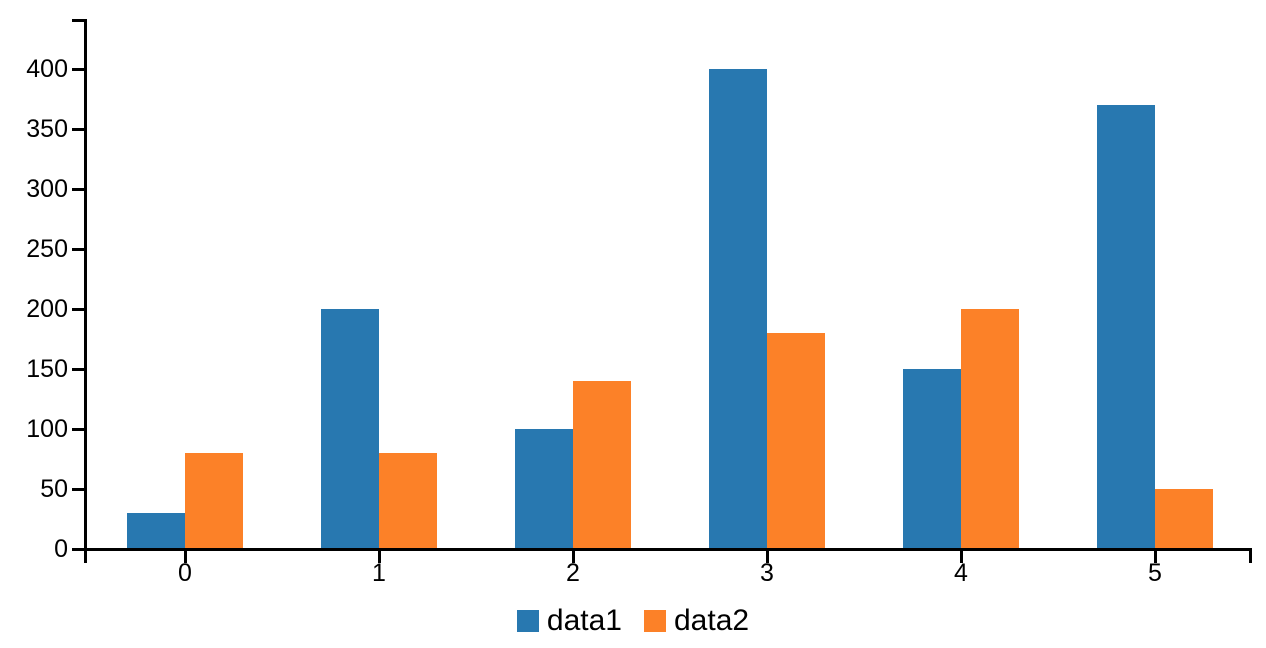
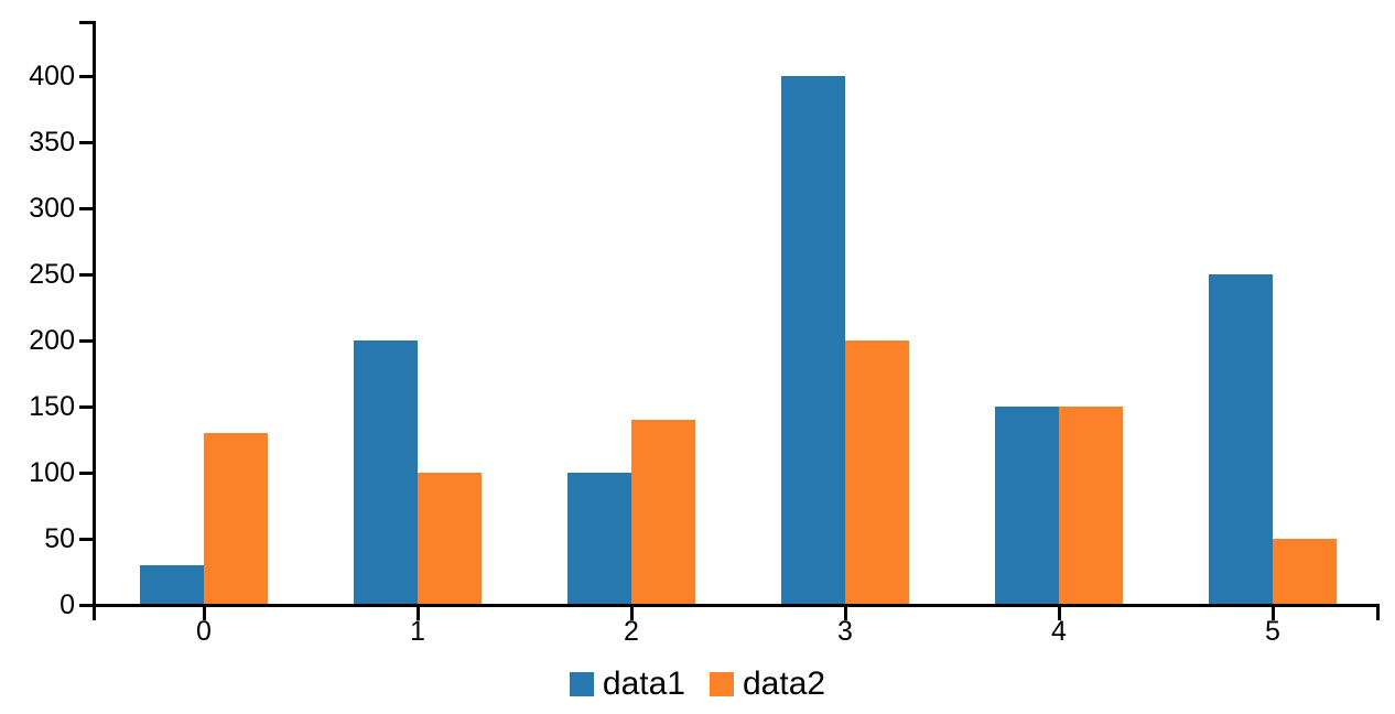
data2/0: 80 -> 130
data2/1: 80 -> 100
data2/3: 180 -> 200
data2/4: 200 -> 150
data1/5: 370 -> 250
